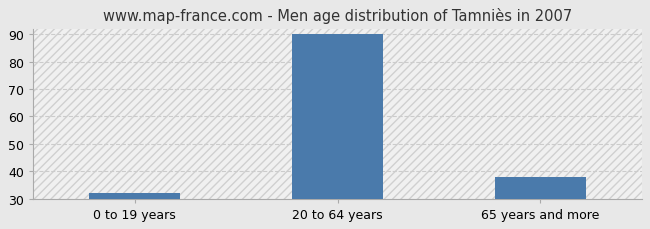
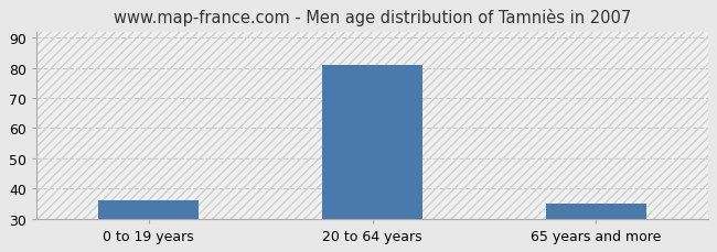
0 to 19 years: 32 -> 36
20 to 64 years: 90 -> 81
65 years and more: 38 -> 35
